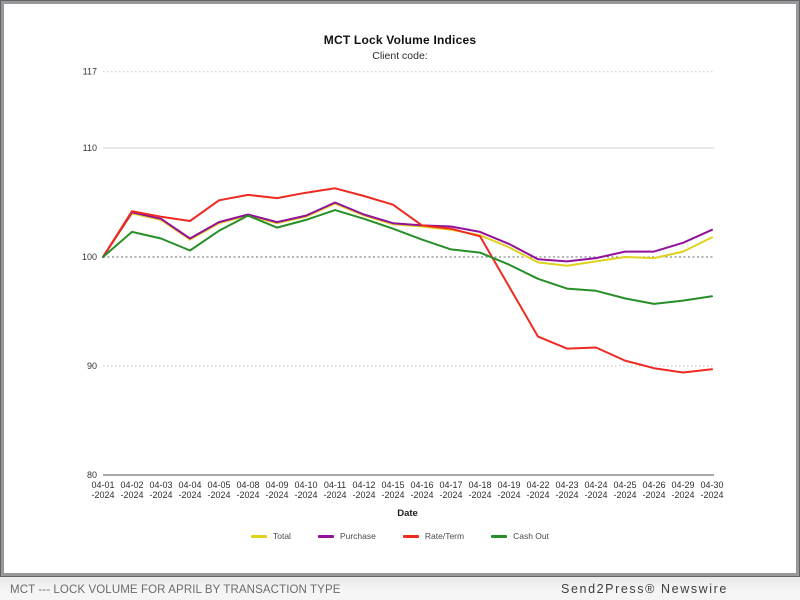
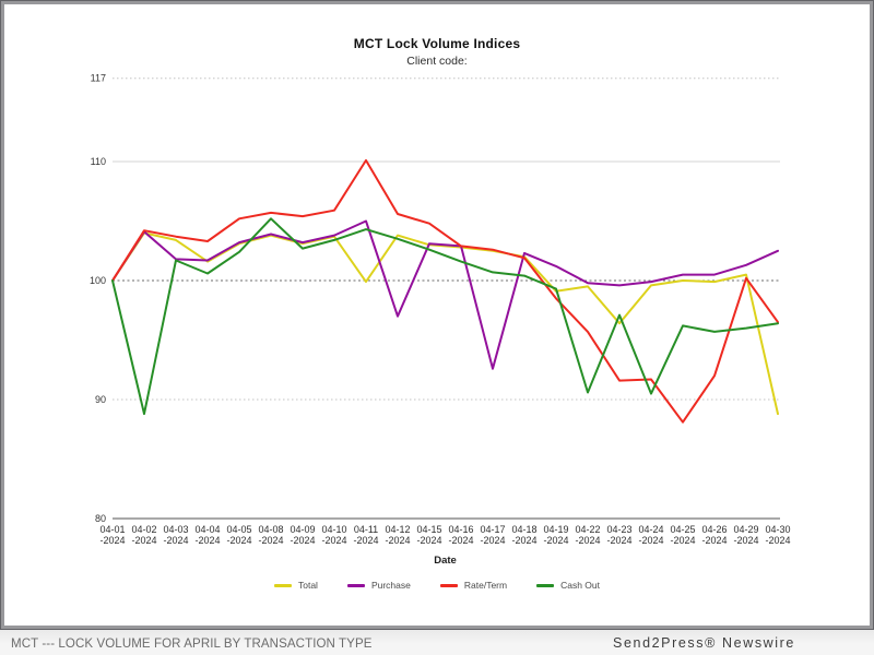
Cash Out/04-02-2024: 102.3 -> 88.8
Purchase/04-03-2024: 103.5 -> 101.8
Cash Out/04-08-2024: 103.8 -> 105.2
Total/04-11-2024: 104.9 -> 99.9
Rate/Term/04-11-2024: 106.3 -> 110.1
Purchase/04-12-2024: 103.9 -> 97.0
Purchase/04-17-2024: 102.8 -> 92.6
Total/04-19-2024: 100.9 -> 99.1
Rate/Term/04-19-2024: 97.3 -> 98.5
Rate/Term/04-22-2024: 92.7 -> 95.7
Cash Out/04-22-2024: 98.0 -> 90.6
Total/04-23-2024: 99.2 -> 96.4
Cash Out/04-24-2024: 96.9 -> 90.5
Rate/Term/04-25-2024: 90.5 -> 88.1
Rate/Term/04-26-2024: 89.8 -> 92.0
Rate/Term/04-29-2024: 89.4 -> 100.2
Total/04-30-2024: 101.8 -> 88.8
Rate/Term/04-30-2024: 89.7 -> 96.5
